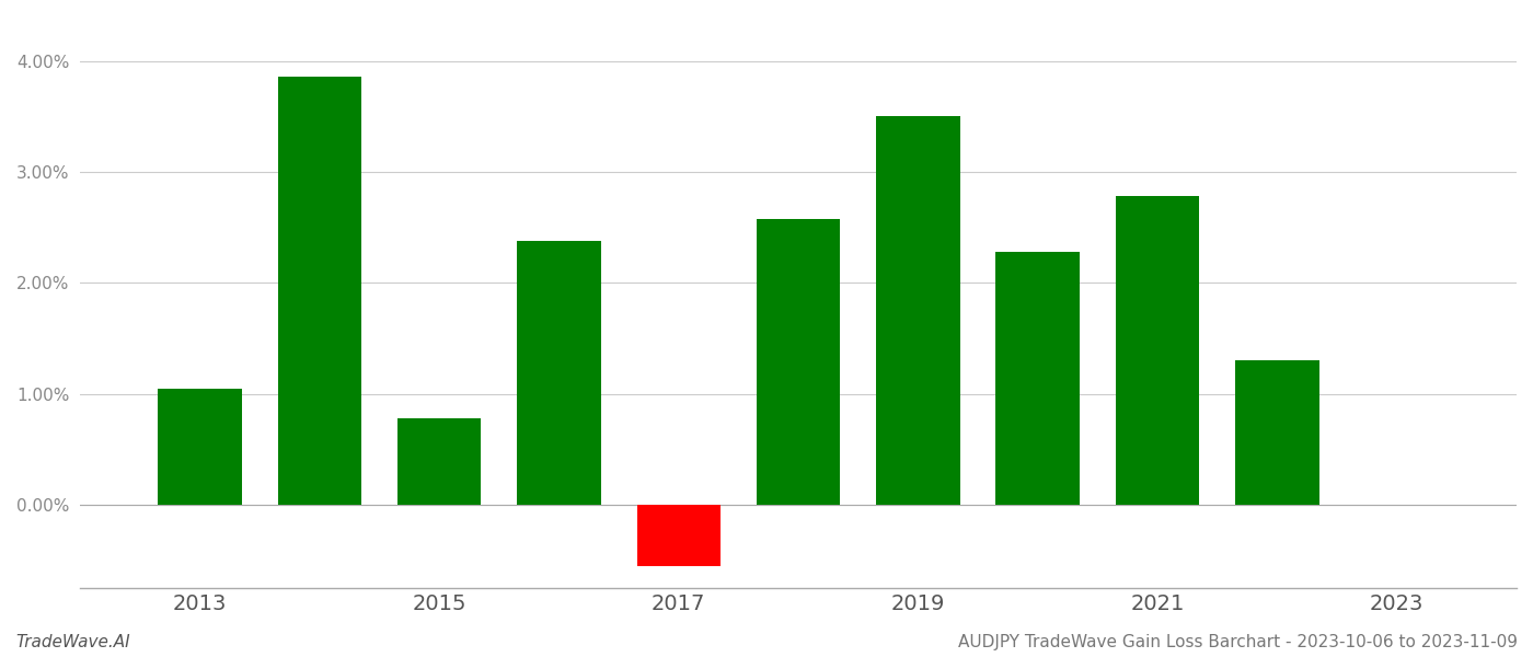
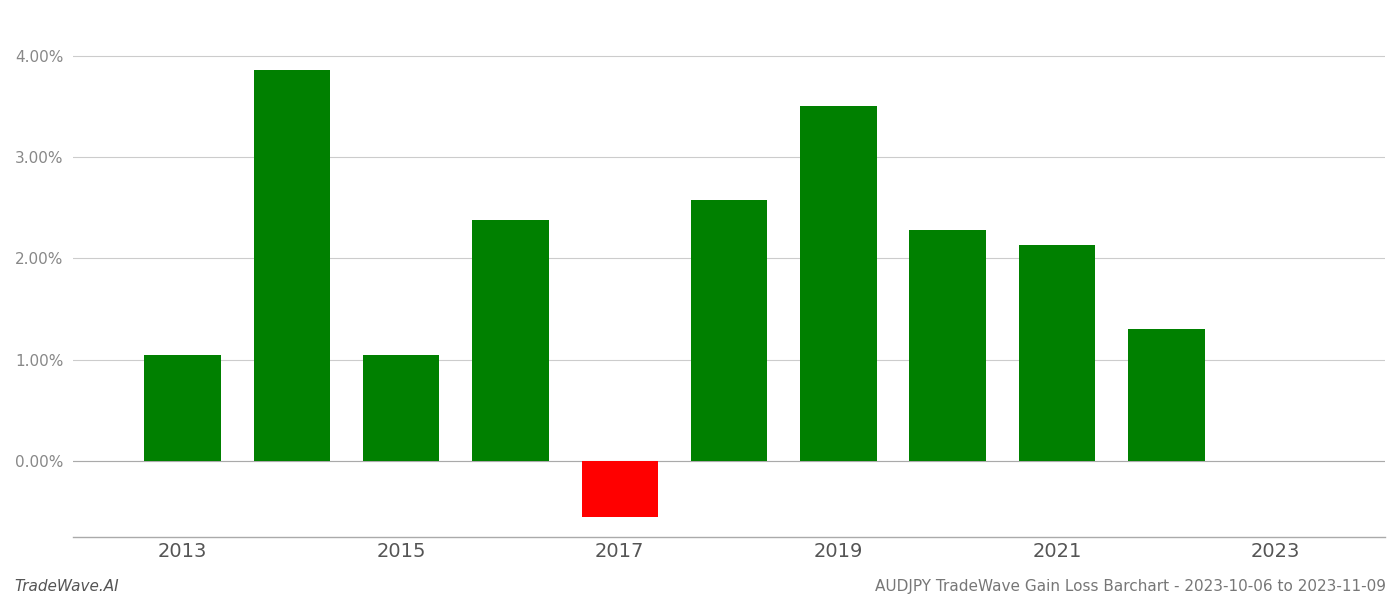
2015: 0.78% -> 1.05%
2021: 2.78% -> 2.13%
